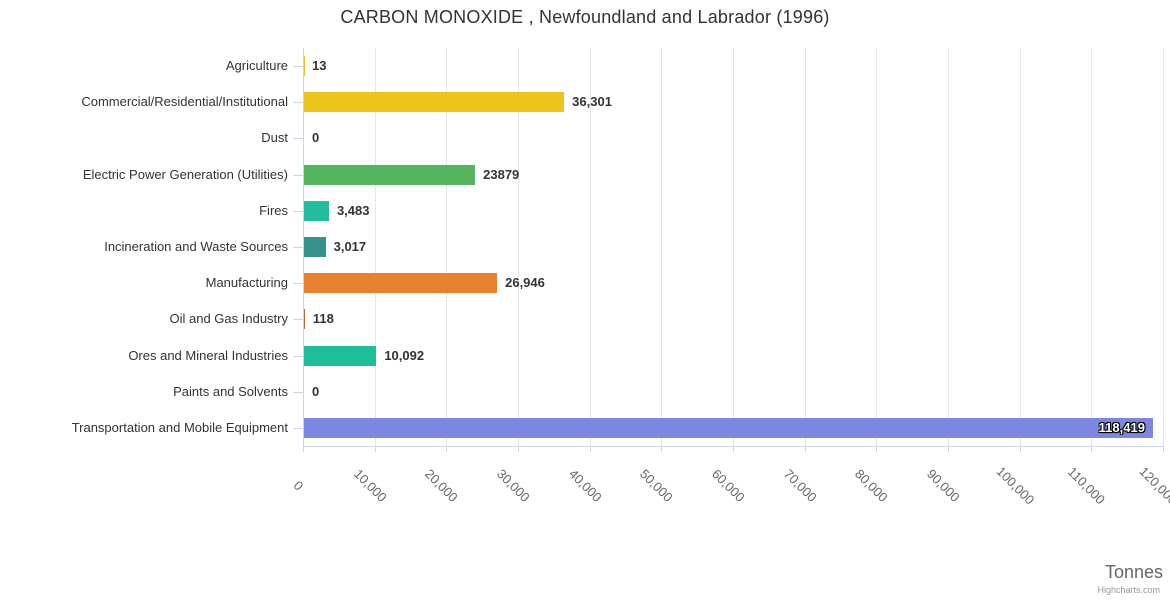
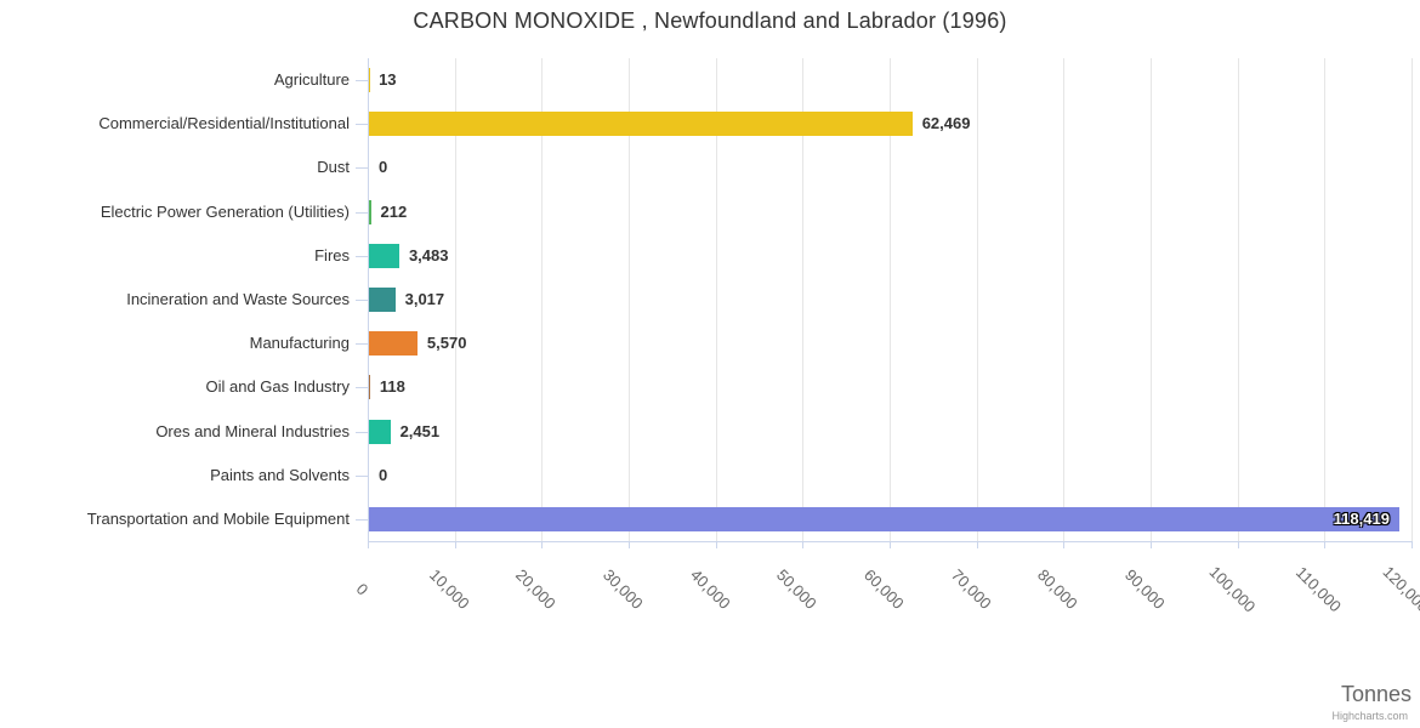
Commercial/Residential/Institutional: 36,301 -> 62,469
Electric Power Generation (Utilities): 23879 -> 212
Manufacturing: 26,946 -> 5,570
Ores and Mineral Industries: 10,092 -> 2,451
